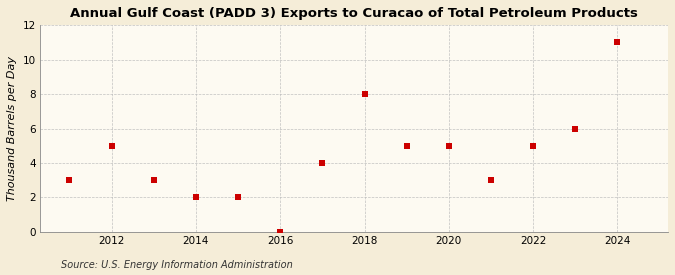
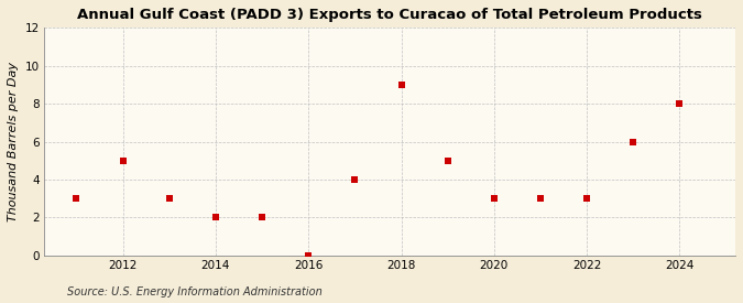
2018: 8 -> 9
2020: 5 -> 3
2022: 5 -> 3
2024: 11 -> 8
